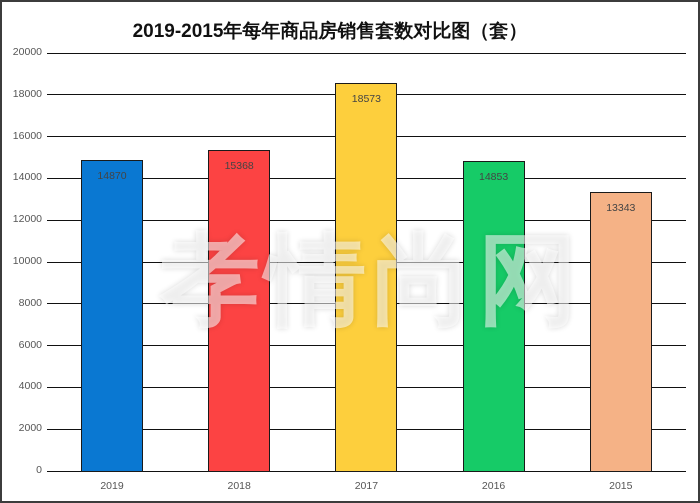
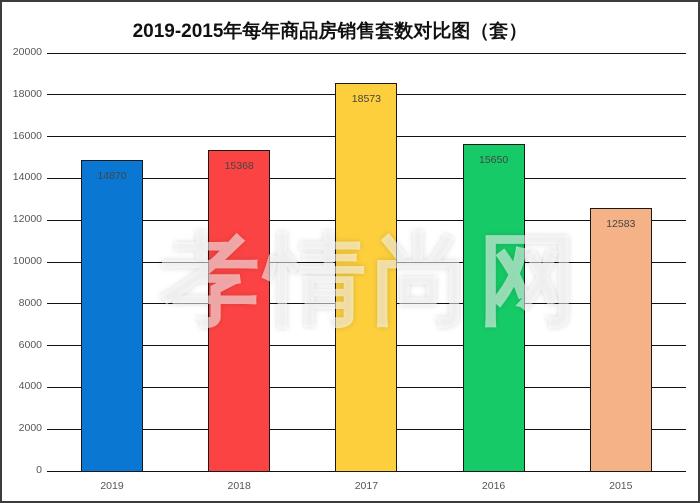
2016: 14853 -> 15650
2015: 13343 -> 12583
